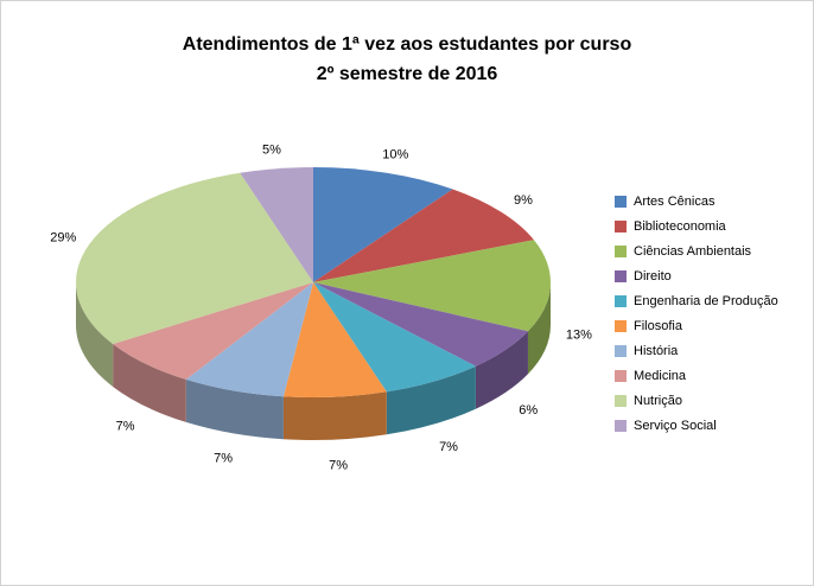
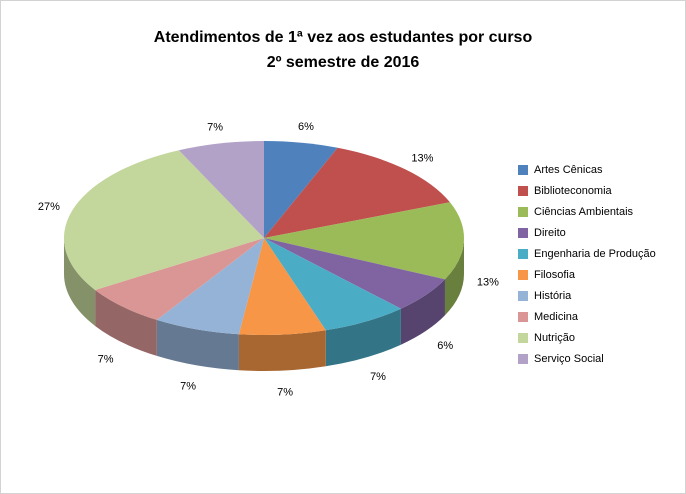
Artes Cênicas: 10% -> 6%
Biblioteconomia: 9% -> 13%
Nutrição: 29% -> 27%
Serviço Social: 5% -> 7%
